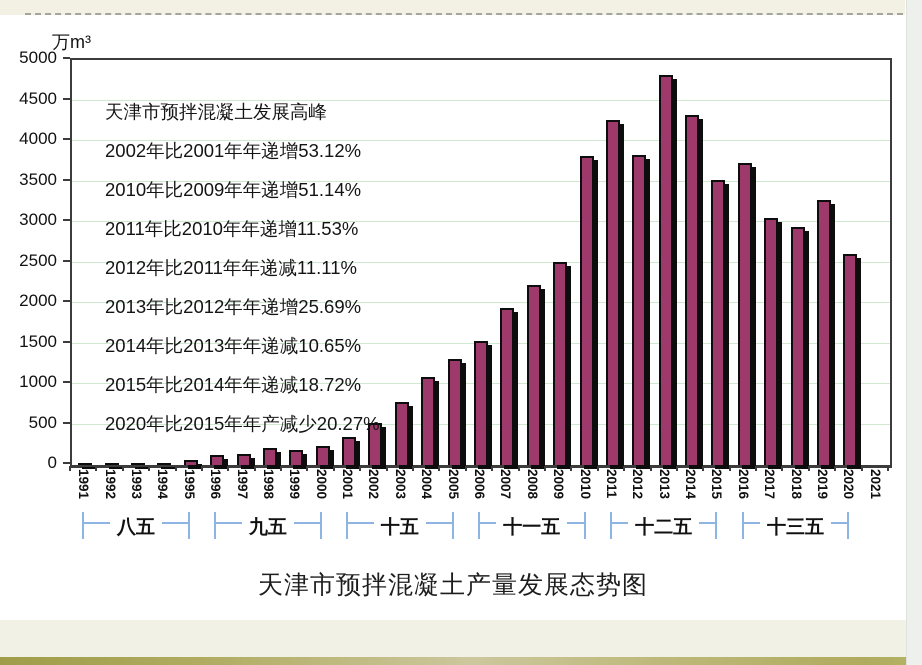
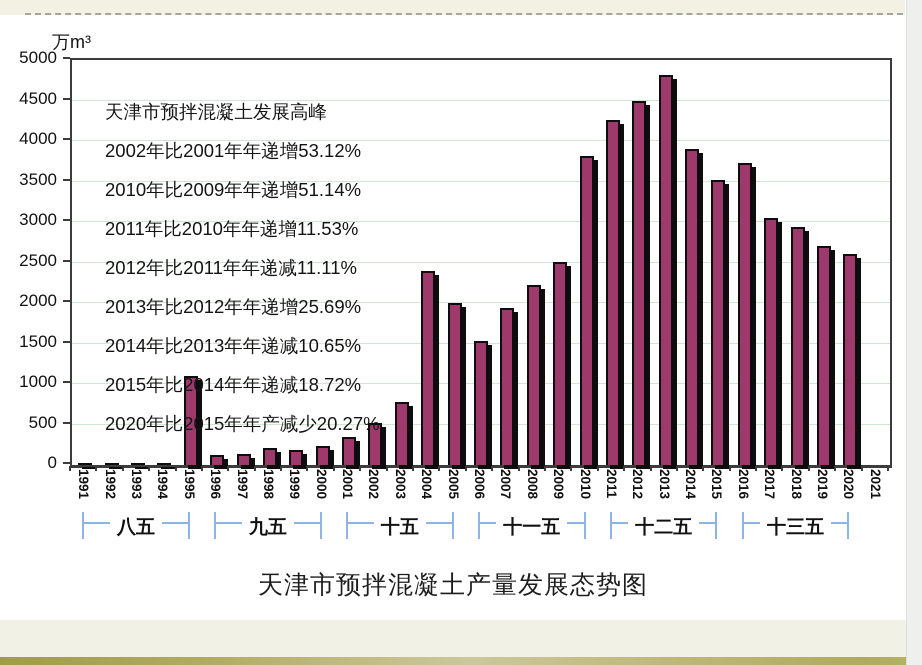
1995: 100 -> 1100
2004: 1100 -> 2400
2005: 1300 -> 2000
2012: 3800 -> 4500
2014: 4300 -> 3900
2019: 3300 -> 2700
